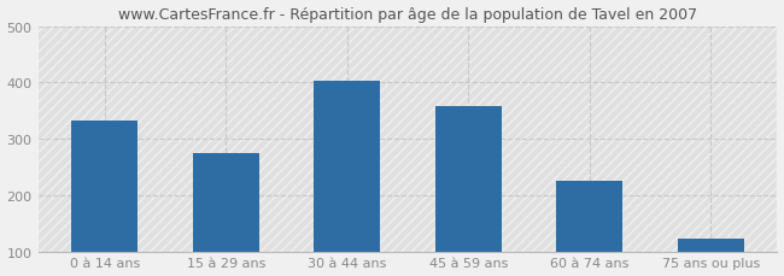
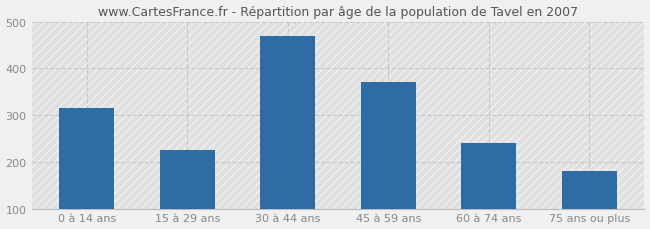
0 à 14 ans: 333 -> 315
15 à 29 ans: 275 -> 225
30 à 44 ans: 403 -> 470
45 à 59 ans: 358 -> 370
60 à 74 ans: 226 -> 240
75 ans ou plus: 122 -> 180
